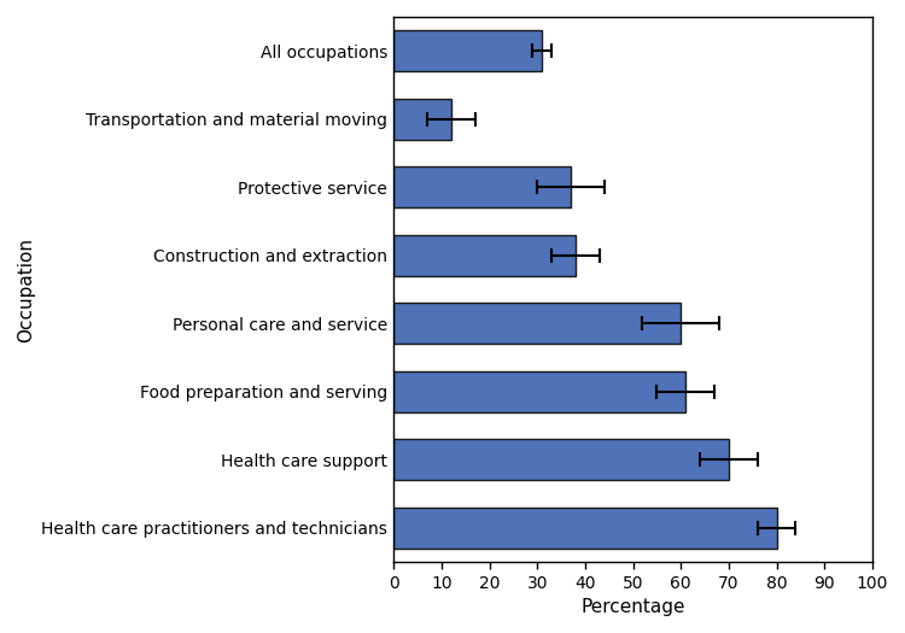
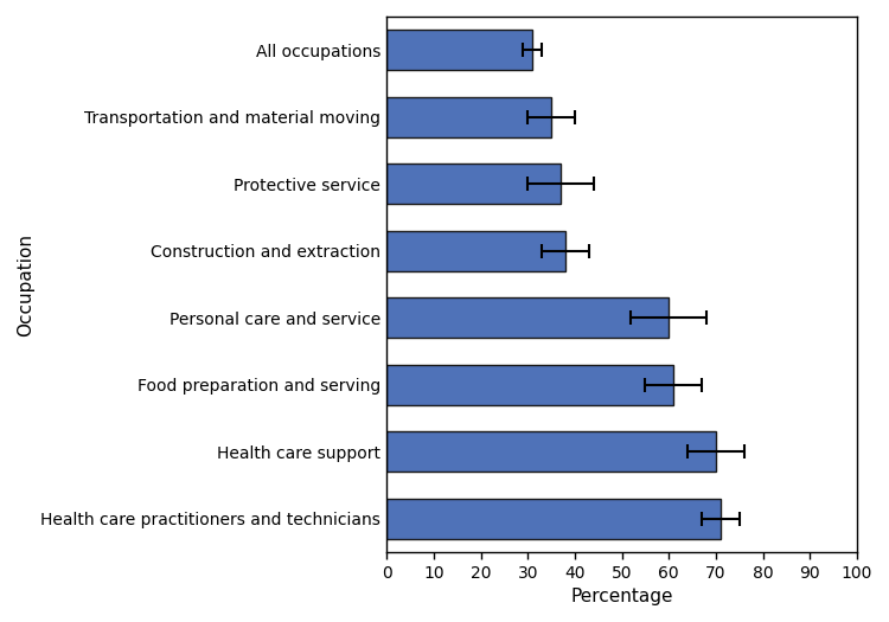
Transportation and material moving: 12 -> 35
Health care practitioners and technicians: 80 -> 71
